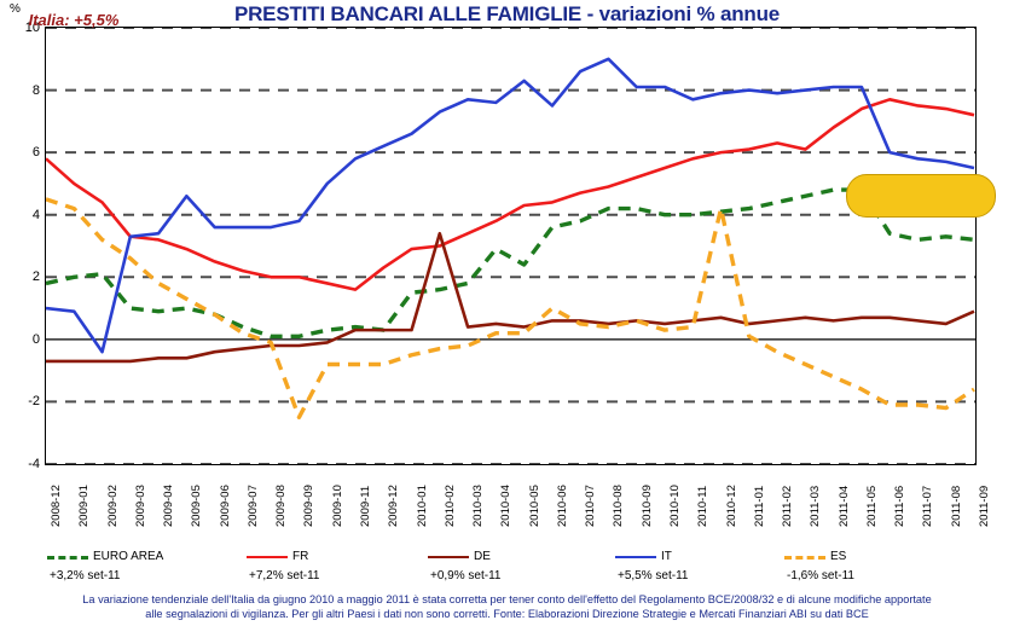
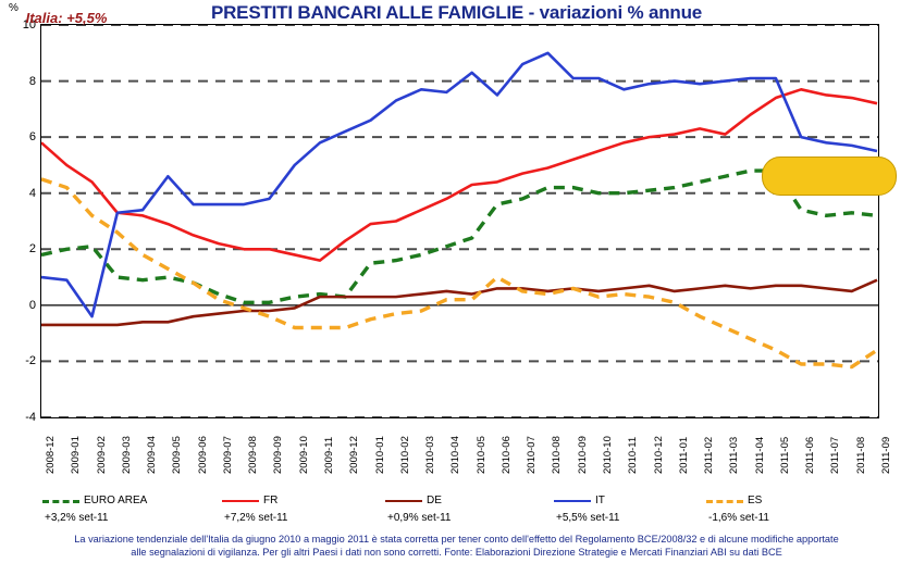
ES/2009-09: -2.5 -> -0.4
DE/2010-02: 3.4 -> 0.3
EURO AREA/2010-04: 2.9 -> 2.1
ES/2010-12: 4.2 -> 0.3
